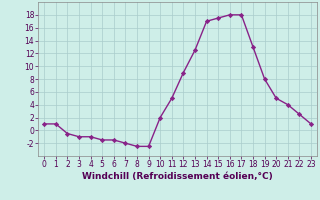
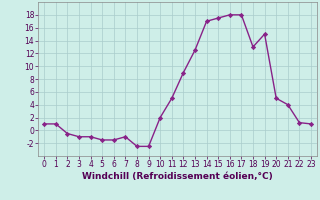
7: -2.0 -> -1.0
19: 8.0 -> 15.0
22: 2.5 -> 1.2
